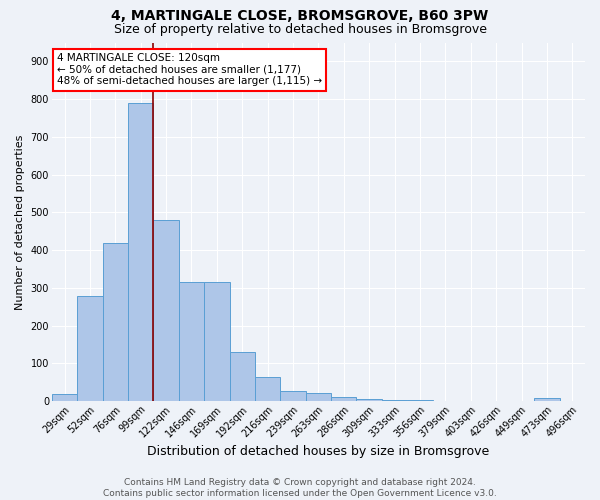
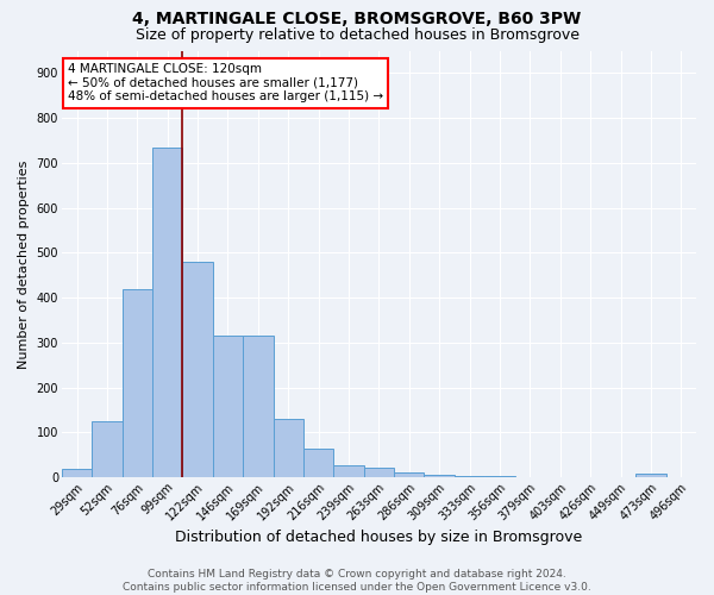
52sqm: 280 -> 125
99sqm: 790 -> 735
